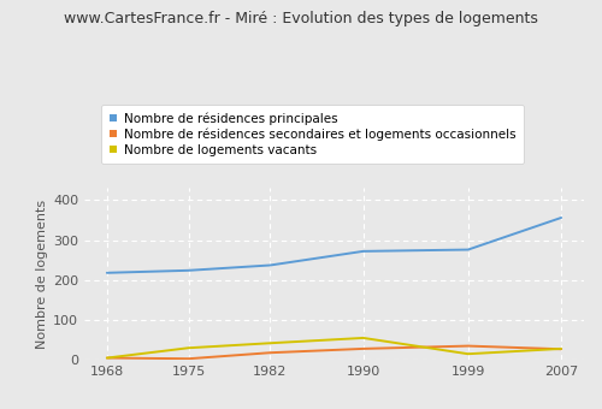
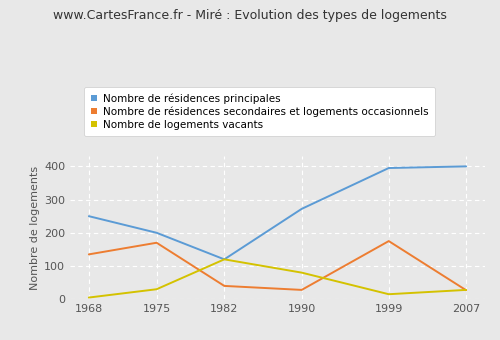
Nombre de résidences principales/1968: 218 -> 250
Nombre de résidences secondaires et logements occasionnels/1968: 5 -> 135
Nombre de résidences principales/1975: 224 -> 200
Nombre de résidences secondaires et logements occasionnels/1975: 3 -> 170
Nombre de résidences principales/1982: 237 -> 120
Nombre de résidences secondaires et logements occasionnels/1982: 18 -> 40
Nombre de logements vacants/1982: 42 -> 120
Nombre de logements vacants/1990: 55 -> 80
Nombre de résidences principales/1999: 276 -> 395
Nombre de résidences secondaires et logements occasionnels/1999: 35 -> 175
Nombre de résidences principales/2007: 356 -> 400
